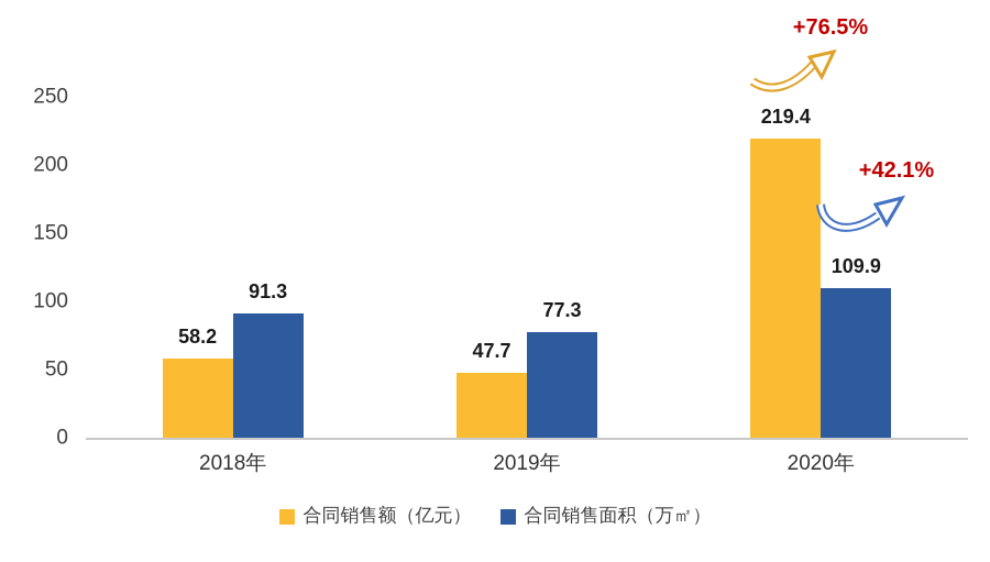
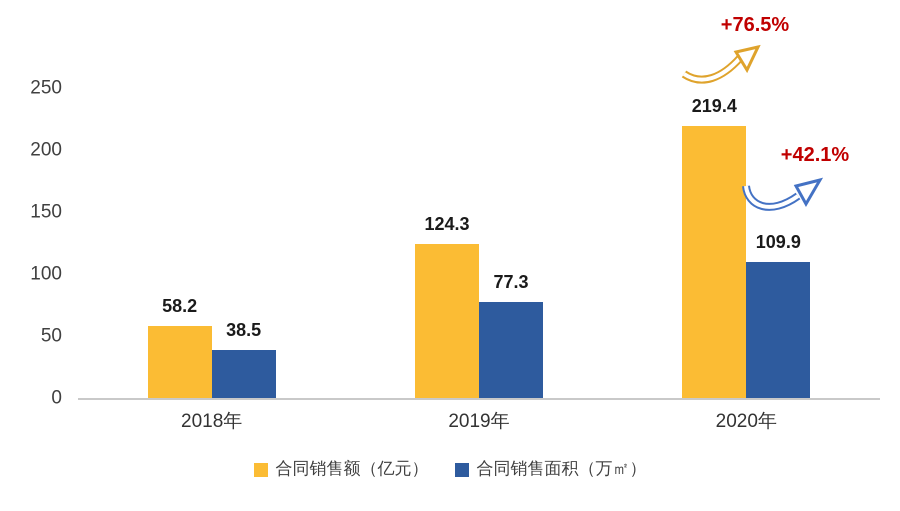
合同销售面积（万㎡）/2018年: 91.3 -> 38.5
合同销售额（亿元）/2019年: 47.7 -> 124.3
